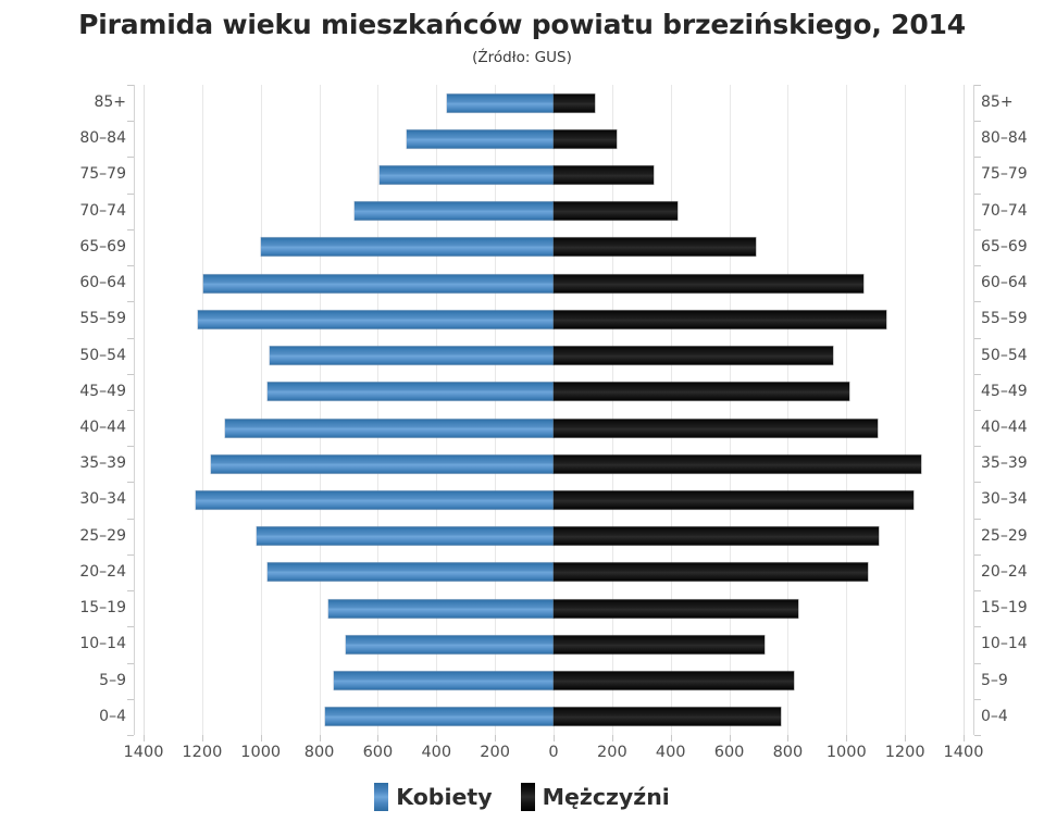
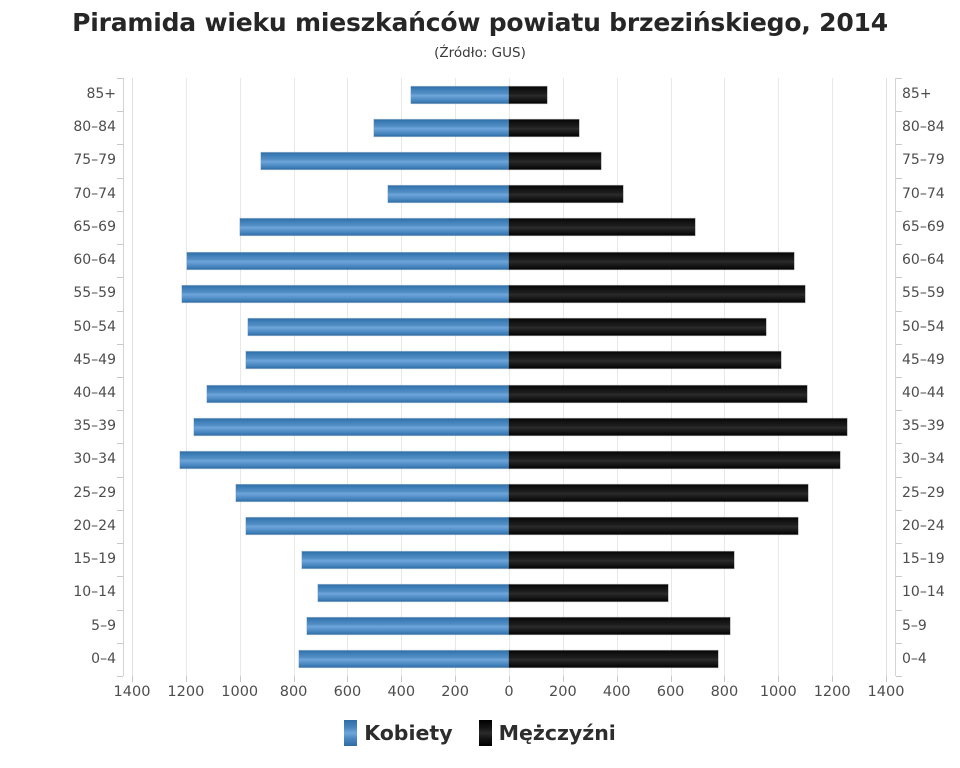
Mężczyźni/80–84: 220 -> 260
Kobiety/75–79: 600 -> 920
Kobiety/70–74: 680 -> 450
Mężczyźni/55–59: 1140 -> 1100
Mężczyźni/10–14: 720 -> 590
